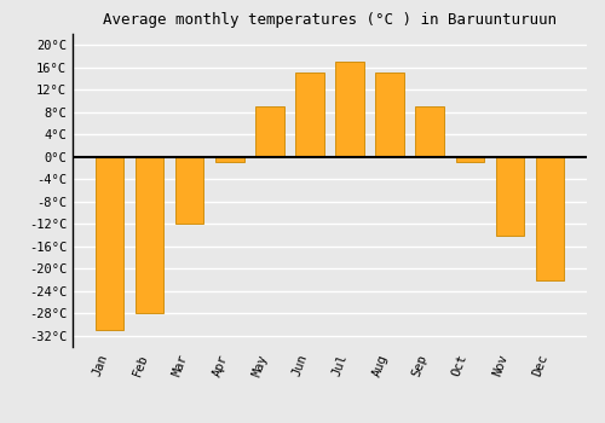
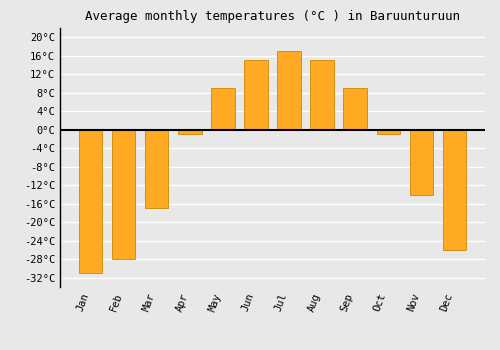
Mar: -12°C -> -17°C
Dec: -22°C -> -26°C
